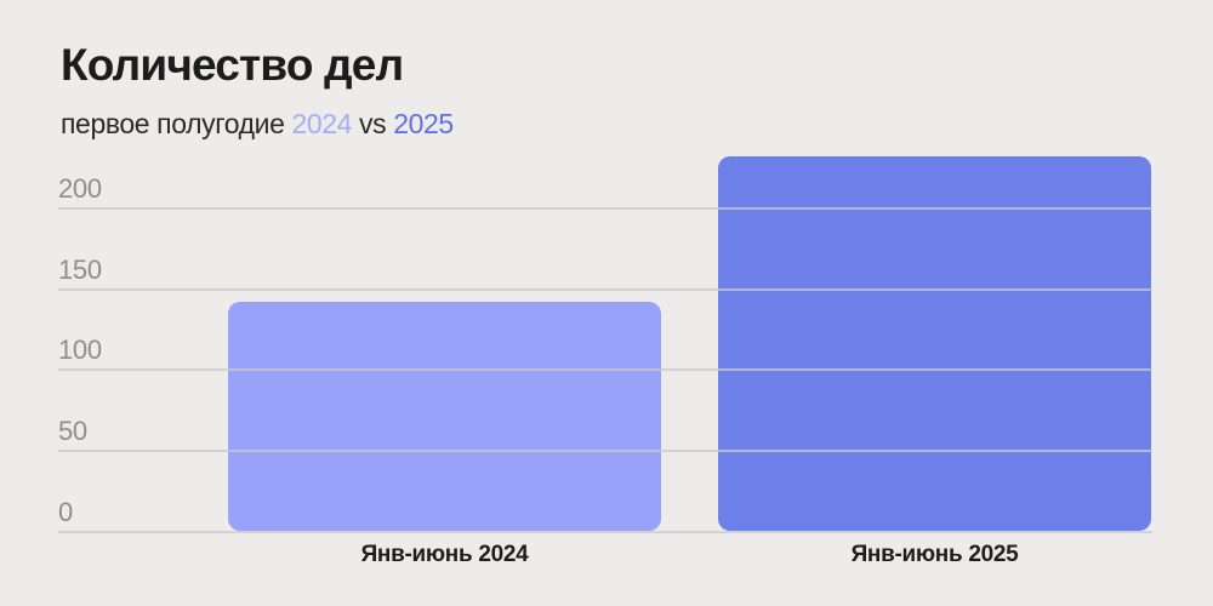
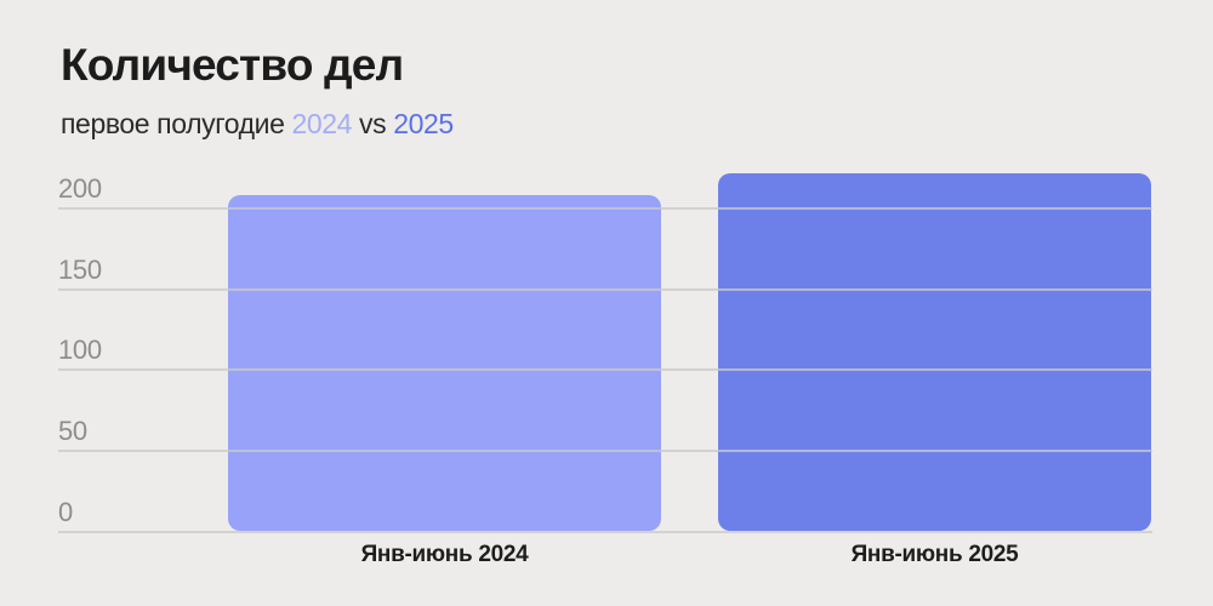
Янв-июнь 2024: 142 -> 208
Янв-июнь 2025: 232 -> 222
